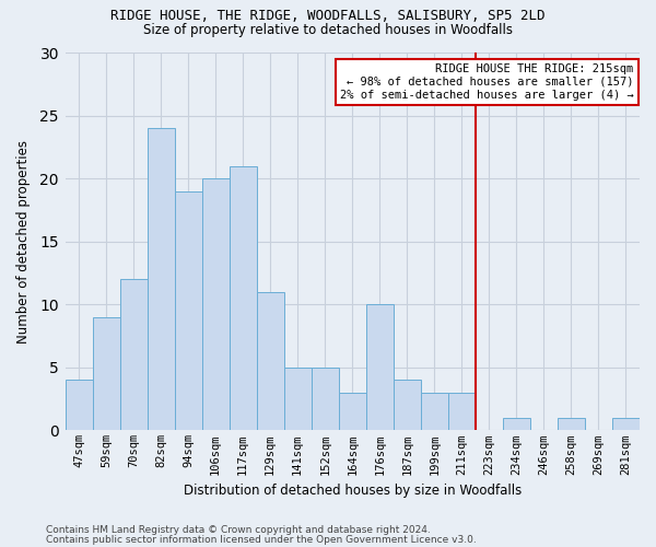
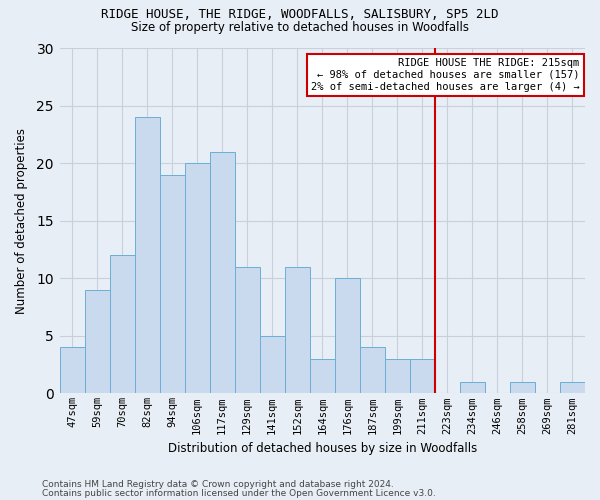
152sqm: 5 -> 11
